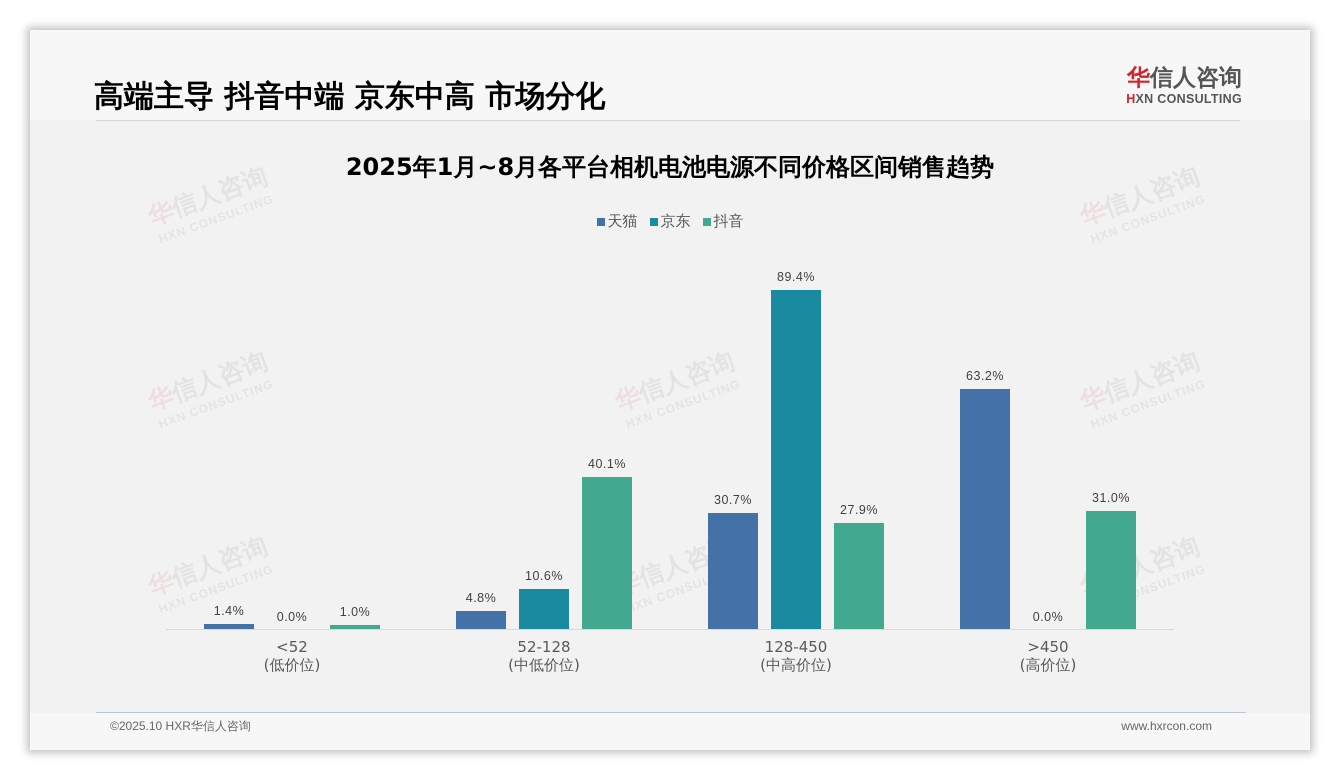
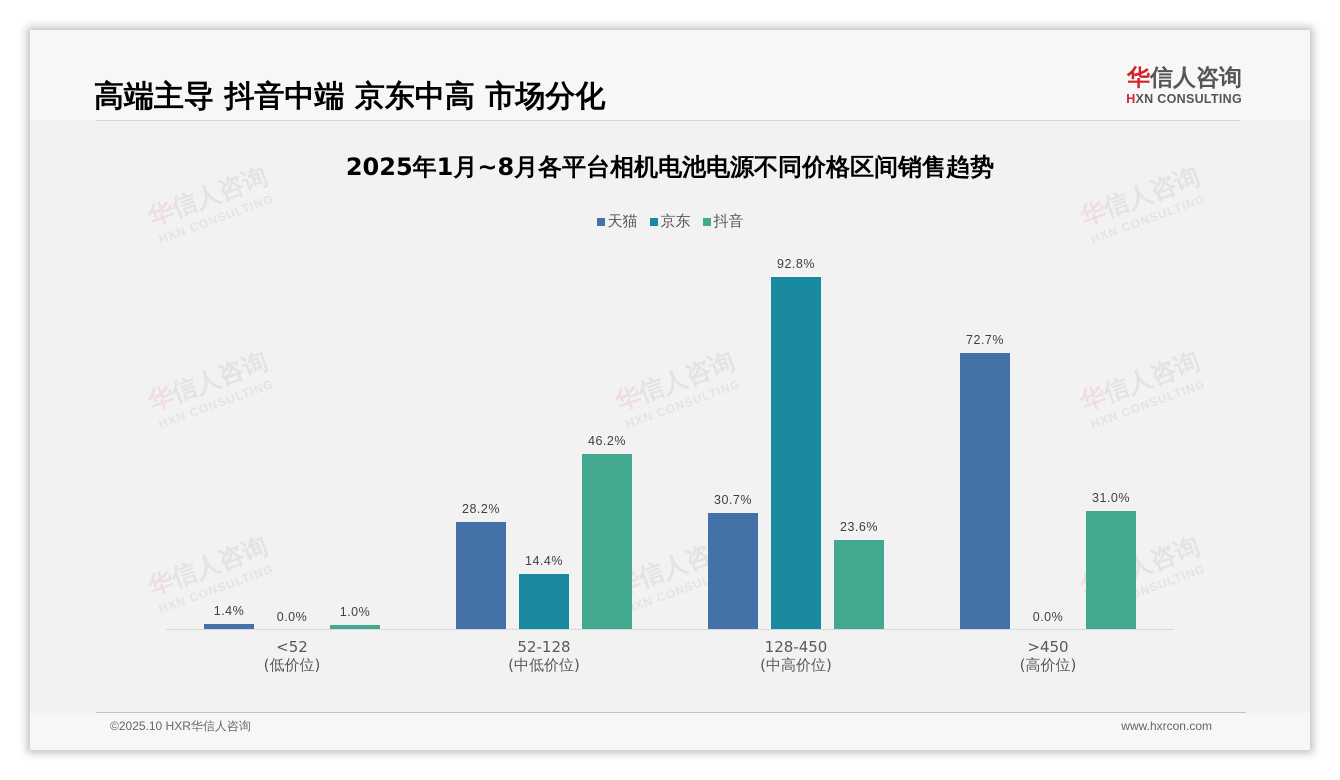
天猫/52-128 (中低价位): 4.8% -> 28.2%
京东/52-128 (中低价位): 10.6% -> 14.4%
抖音/52-128 (中低价位): 40.1% -> 46.2%
京东/128-450 (中高价位): 89.4% -> 92.8%
抖音/128-450 (中高价位): 27.9% -> 23.6%
天猫/>450 (高价位): 63.2% -> 72.7%
